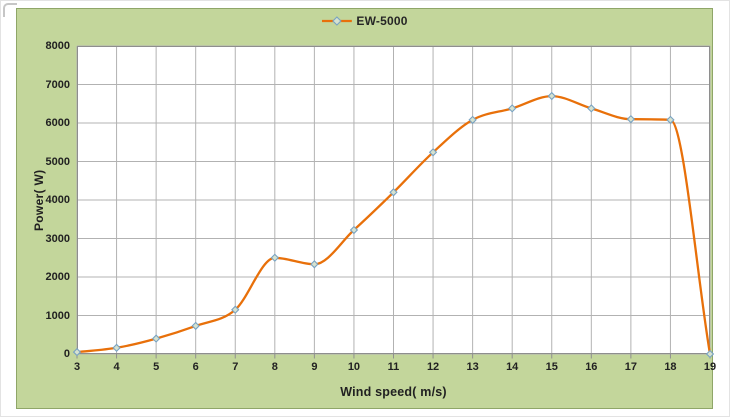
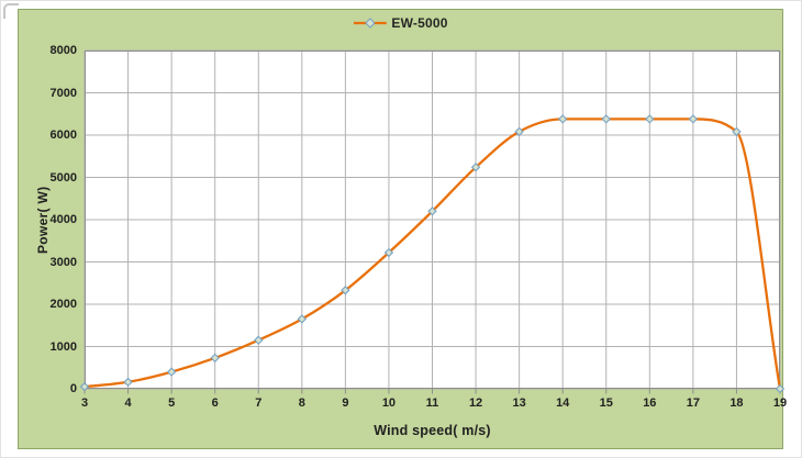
8: 2500 -> 1600
15: 6700 -> 6400
17: 6100 -> 6400
